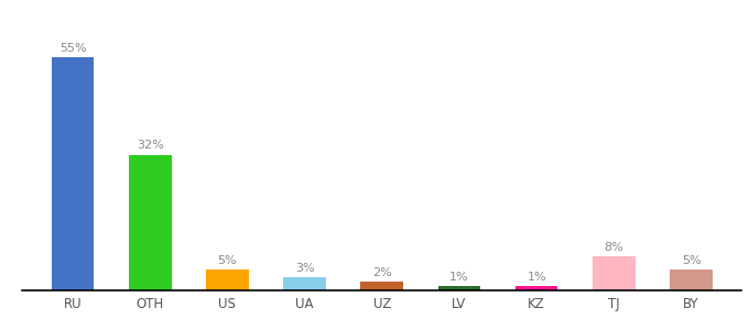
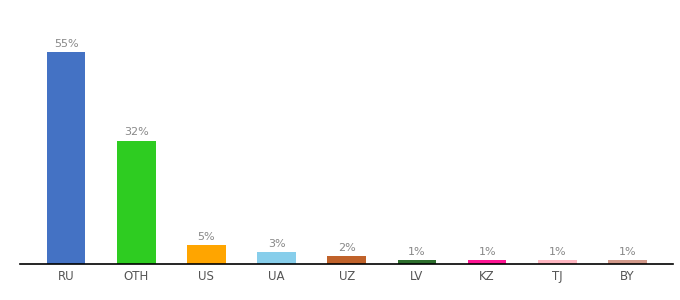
TJ: 8% -> 1%
BY: 5% -> 1%
